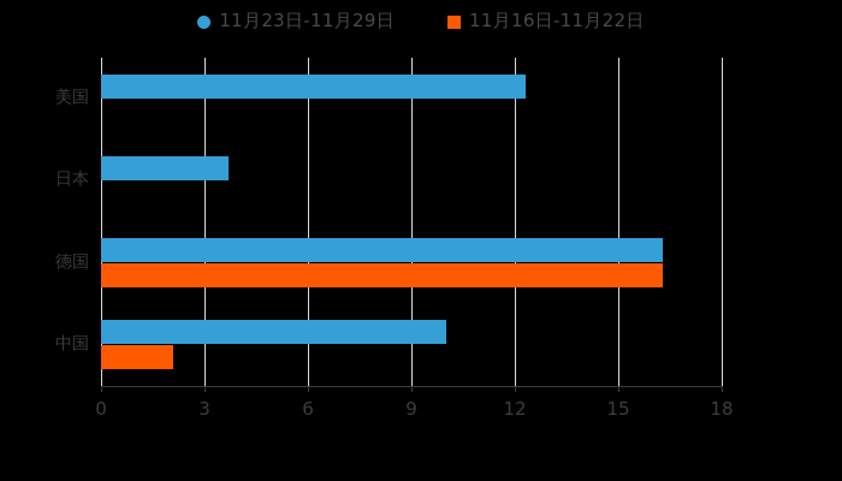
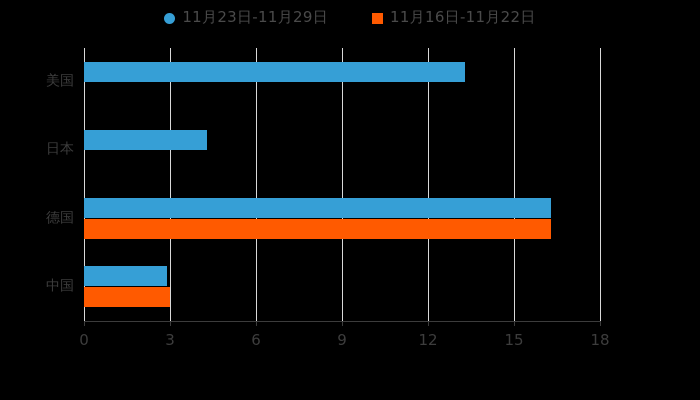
11月23日-11月29日/美国: 12.3 -> 13.3
11月23日-11月29日/日本: 3.7 -> 4.3
11月23日-11月29日/中国: 10.0 -> 2.9
11月16日-11月22日/中国: 2.1 -> 3.0
